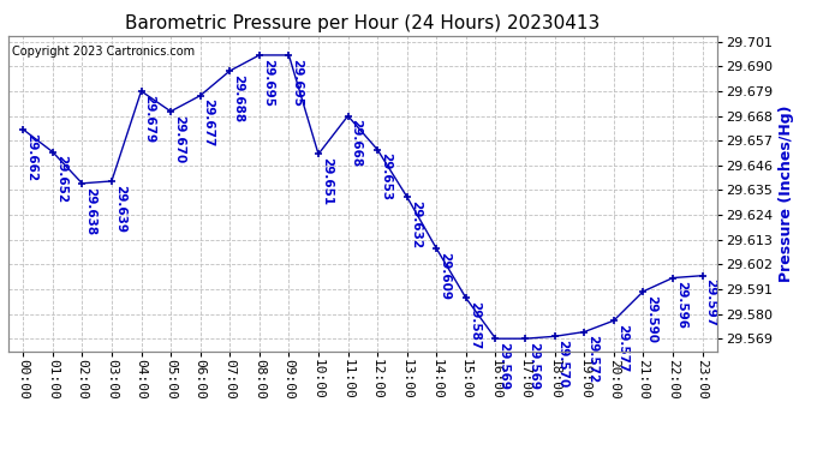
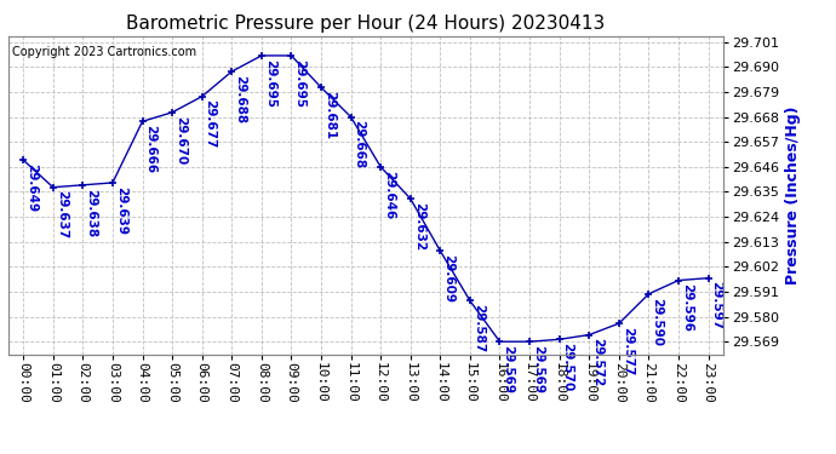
00:00: 29.662 -> 29.649
01:00: 29.652 -> 29.637
04:00: 29.679 -> 29.666
10:00: 29.651 -> 29.681
12:00: 29.653 -> 29.646
